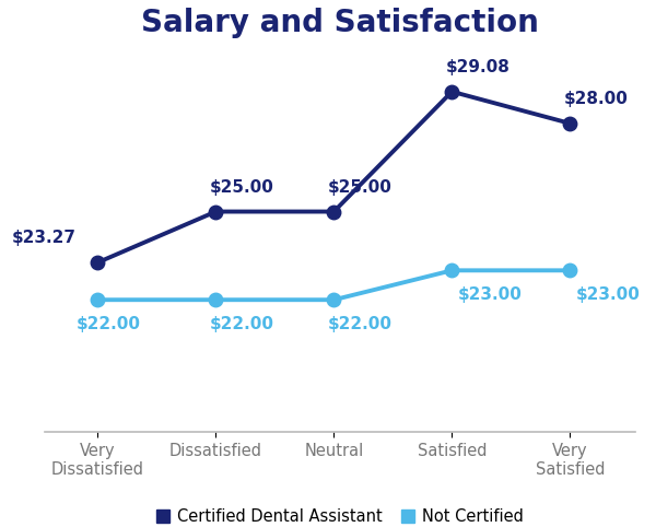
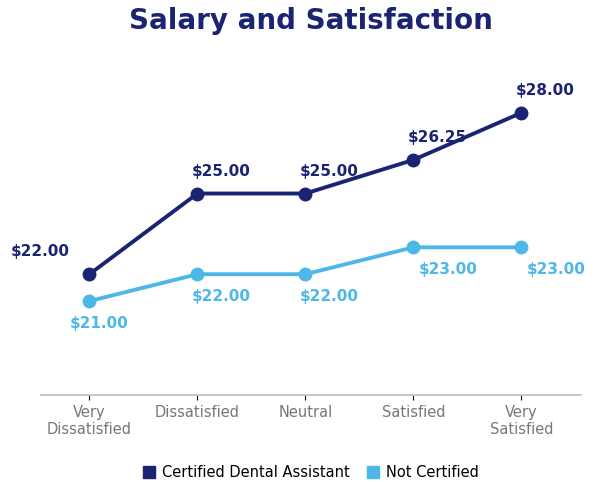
Certified Dental Assistant/Very Dissatisfied: $23.27 -> $22.00
Not Certified/Very Dissatisfied: $22.00 -> $21.00
Certified Dental Assistant/Satisfied: $29.08 -> $26.25
